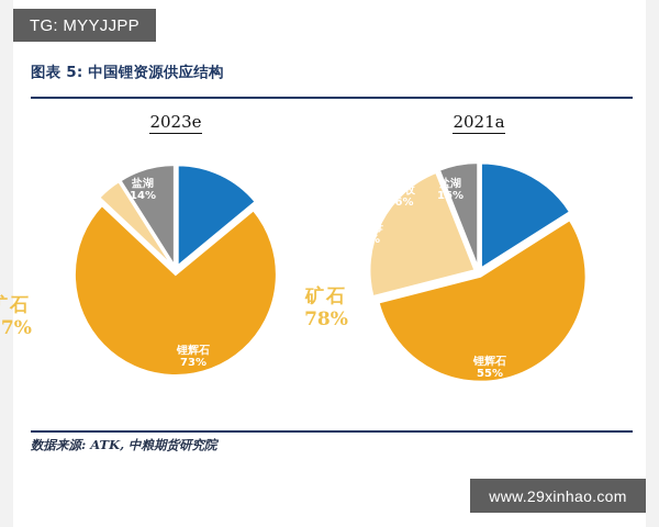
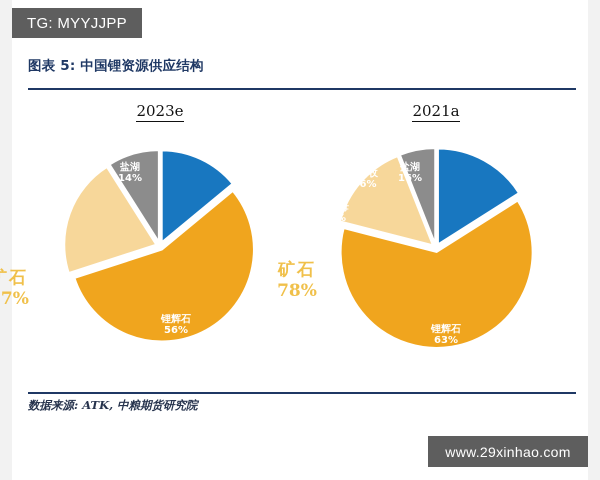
2023e/锂辉石: 73% -> 56%
2023e/锂云母: 4% -> 21%
2021a/锂辉石: 55% -> 63%
2021a/锂云母: 23% -> 15%
